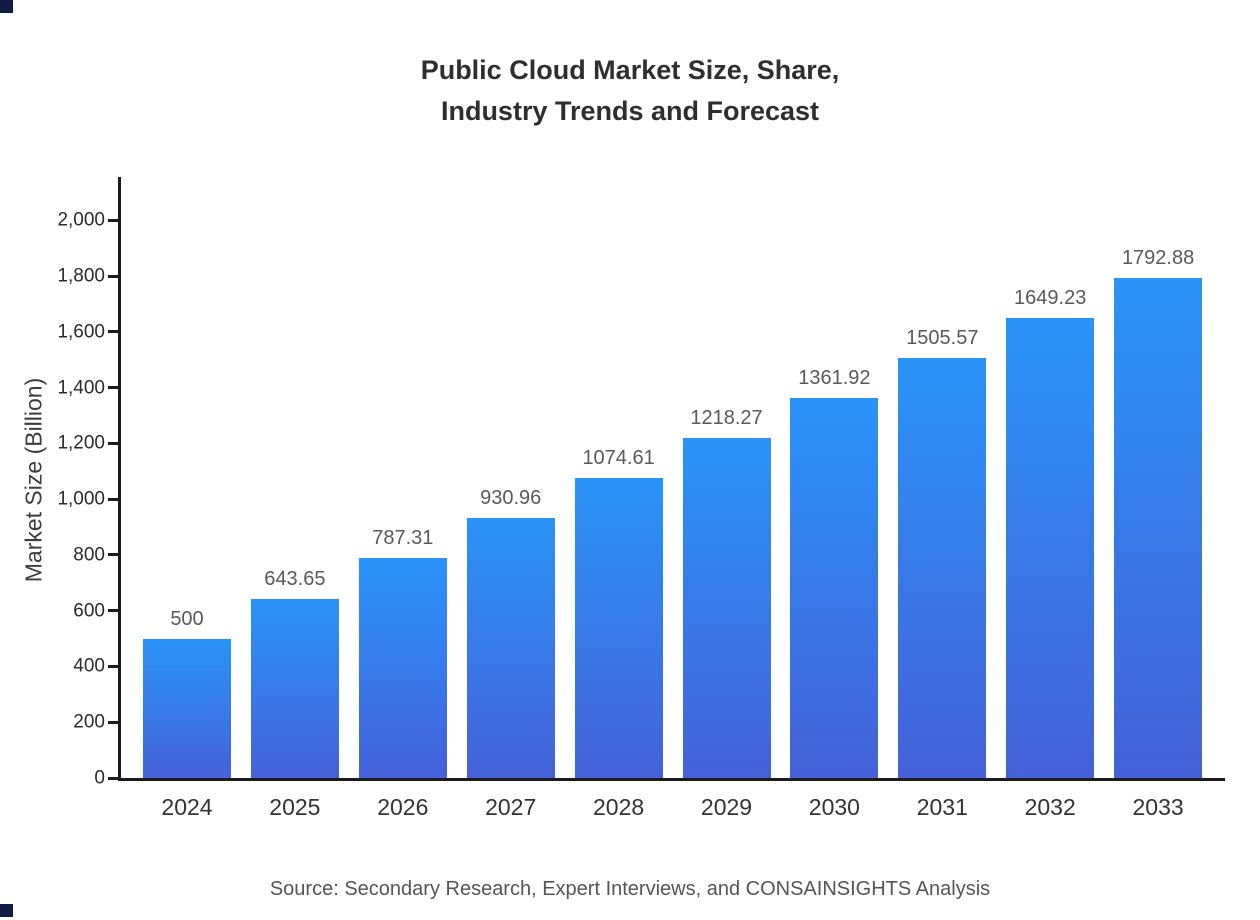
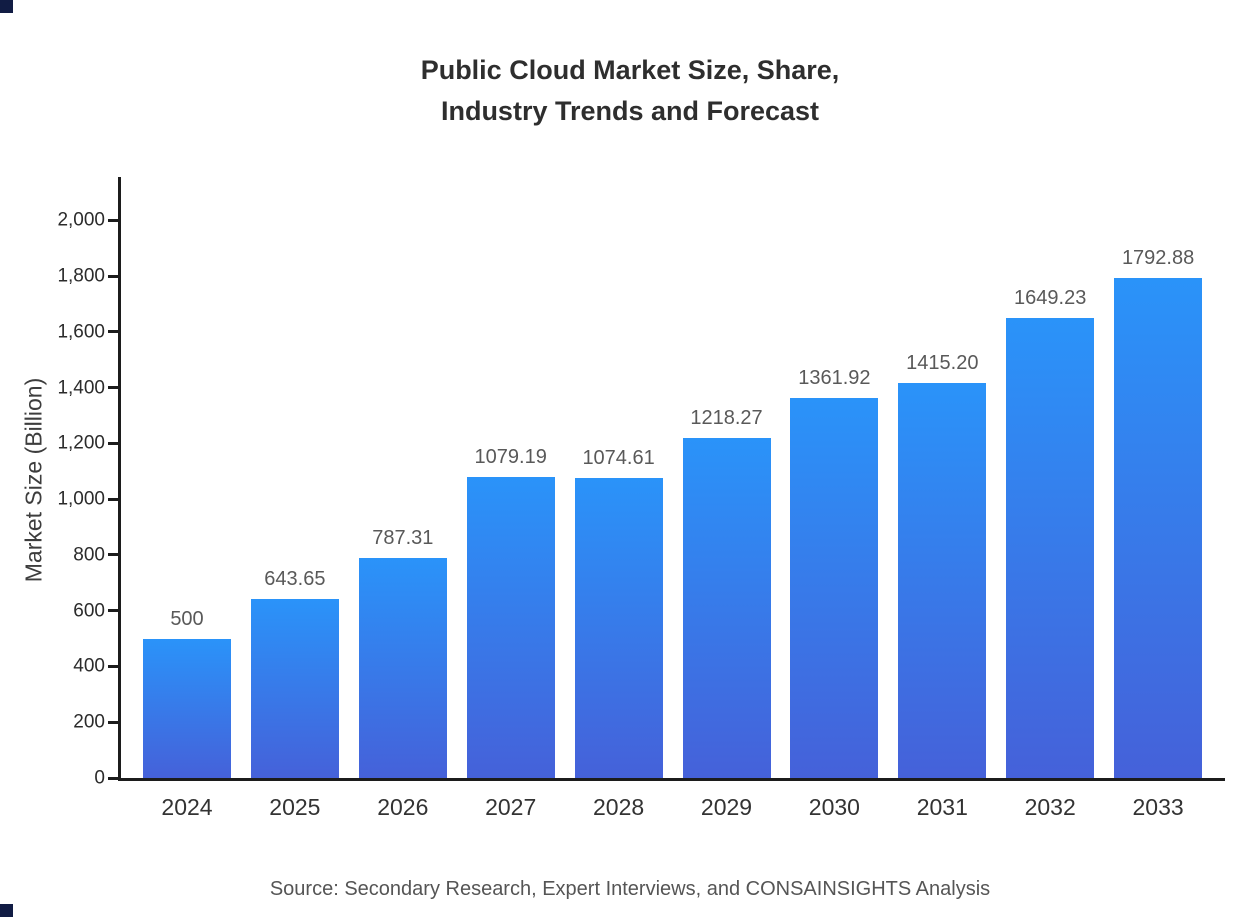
2027: 930.96 -> 1079.19
2031: 1505.57 -> 1415.20
